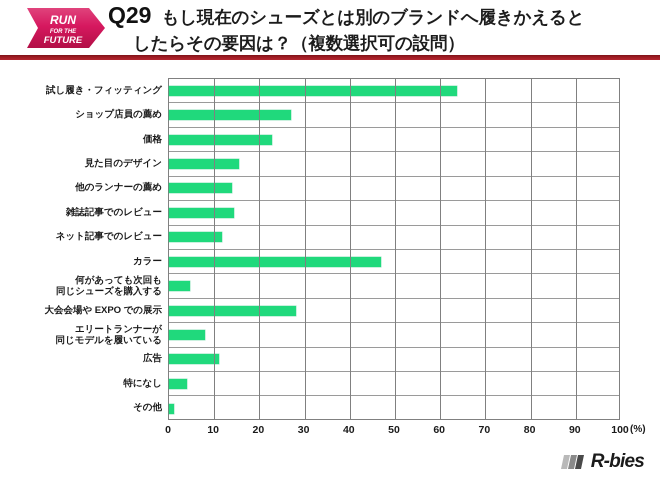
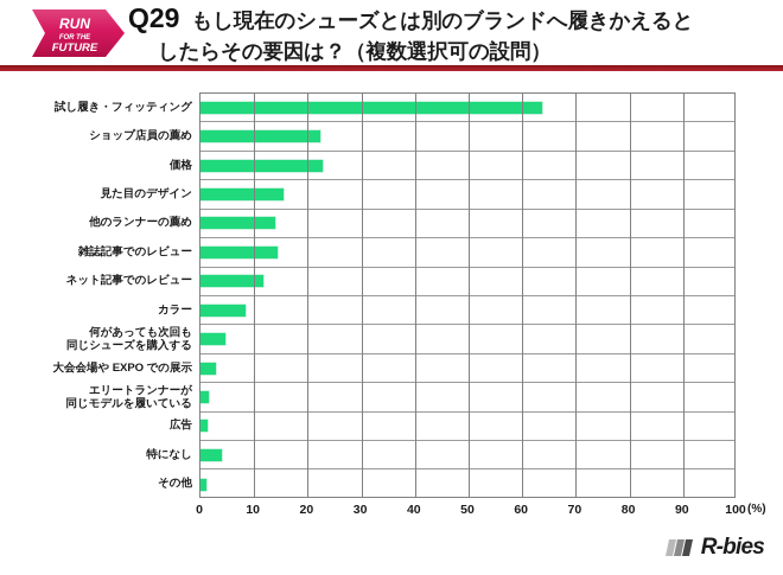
ショップ店員の薦め: 27 -> 22
カラー: 47 -> 8
大会会場や EXPO での展示: 28 -> 3
エリートランナーが 同じモデルを履いている: 8 -> 2
広告: 11 -> 1
